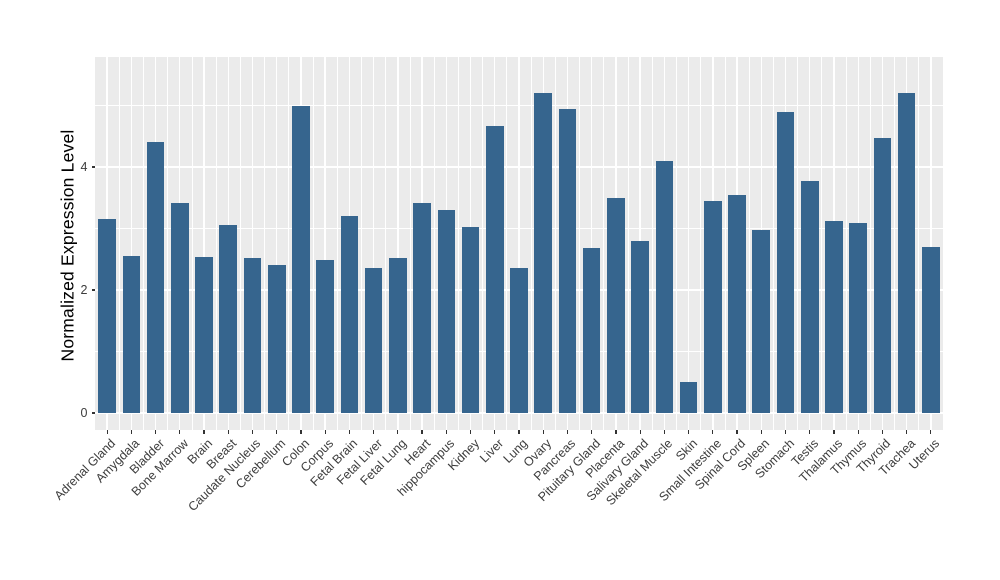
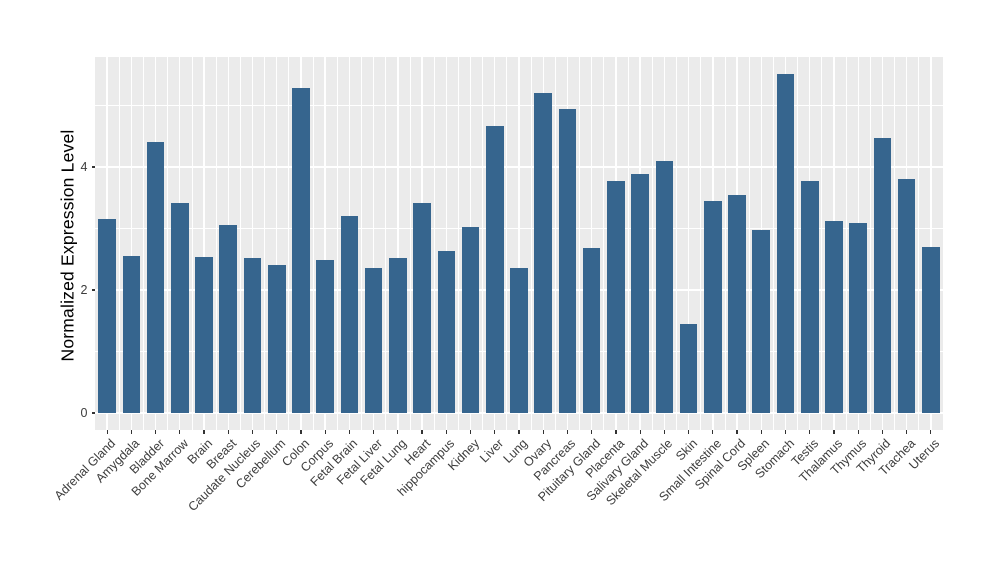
Colon: 5.0 -> 5.3
hippocampus: 3.3 -> 2.6
Placenta: 3.5 -> 3.8
Salivary Gland: 2.8 -> 3.9
Skin: 0.5 -> 1.4
Stomach: 4.9 -> 5.5
Trachea: 5.2 -> 3.8
